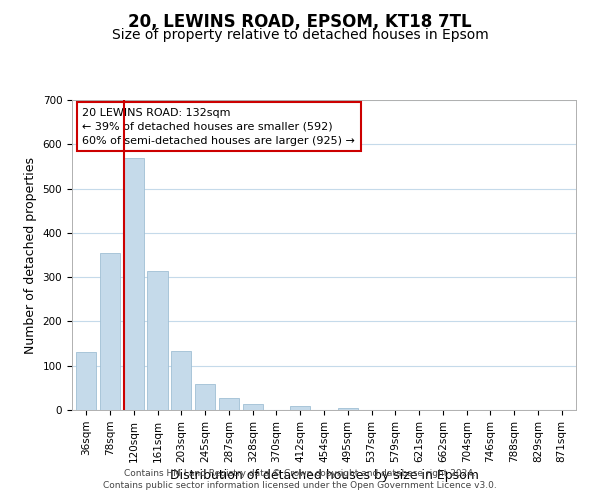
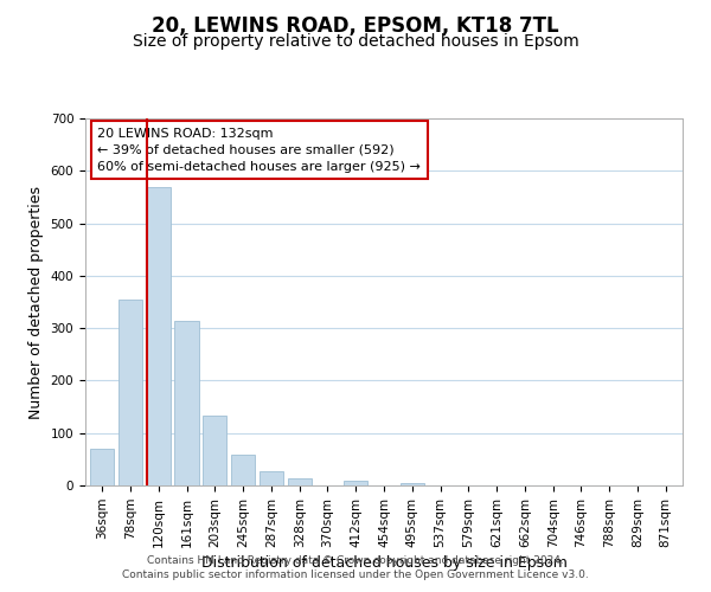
36sqm: 130 -> 70
